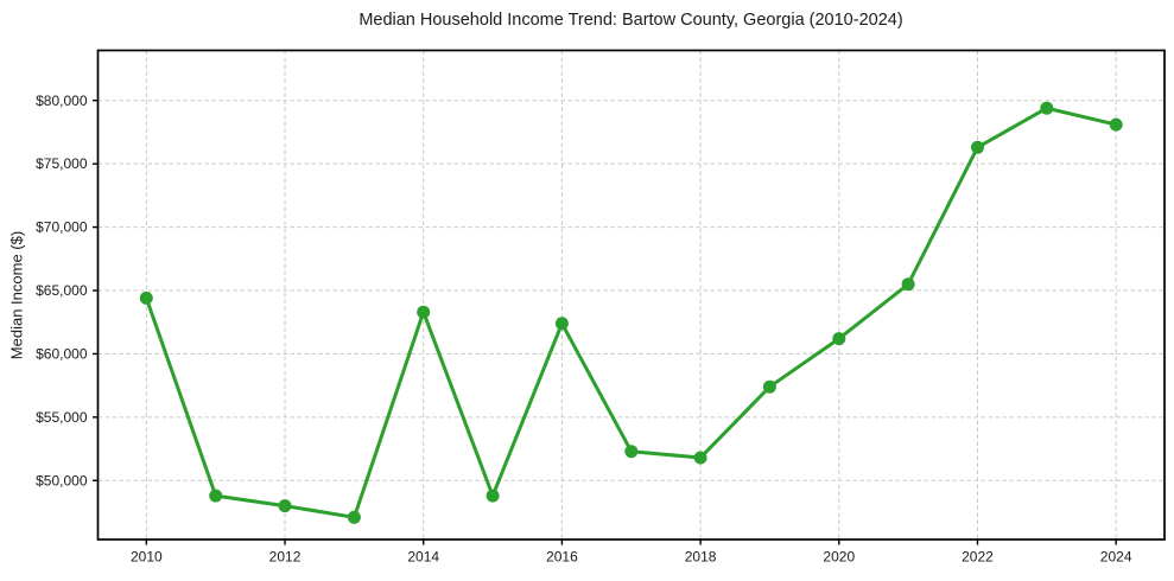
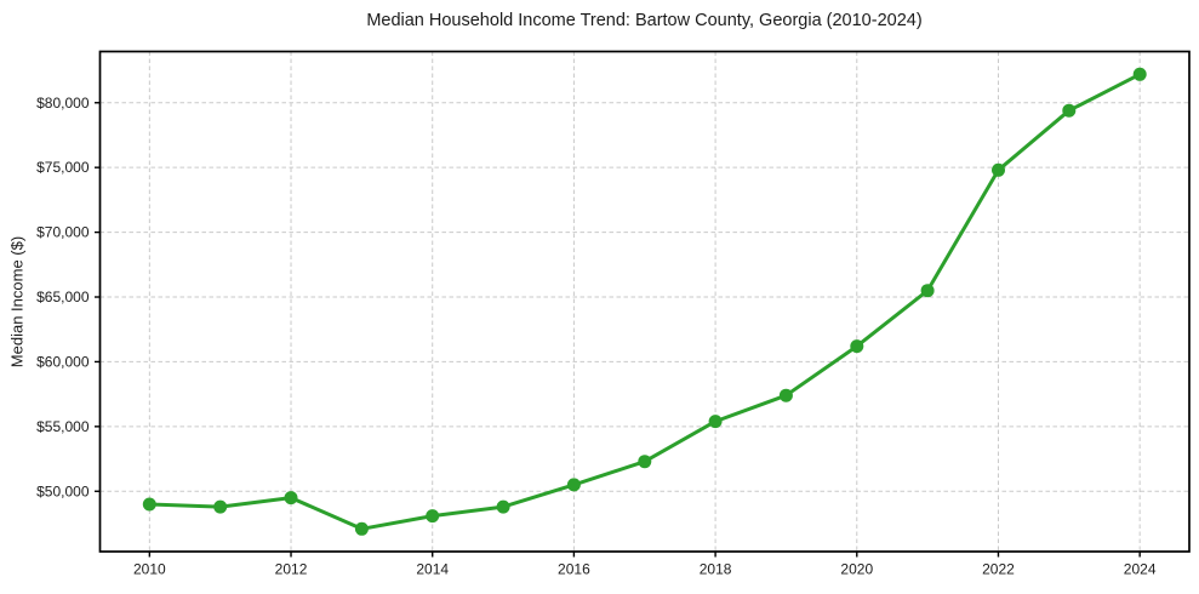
2010: $64400 -> $49000
2012: $48000 -> $49500
2014: $63300 -> $48100
2016: $62400 -> $50500
2018: $51800 -> $55400
2022: $76300 -> $74800
2024: $78100 -> $82200
